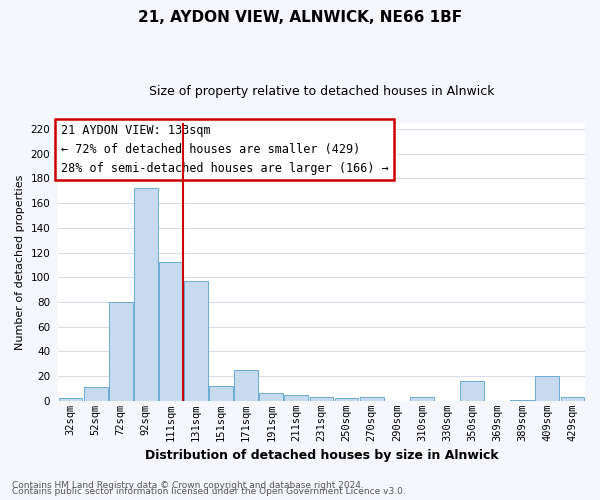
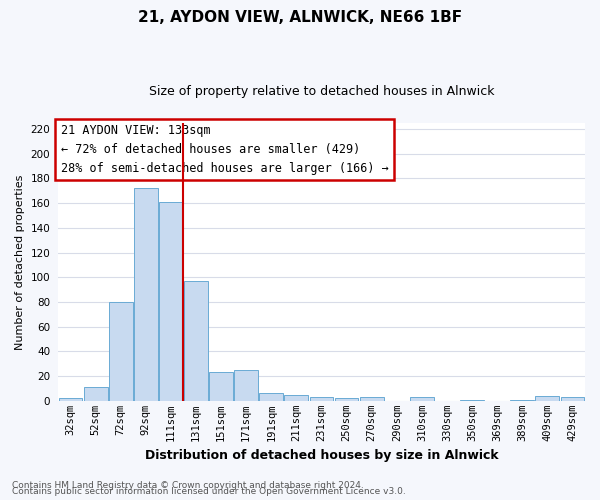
111sqm: 112 -> 161
151sqm: 12 -> 23
350sqm: 16 -> 1
409sqm: 20 -> 4
